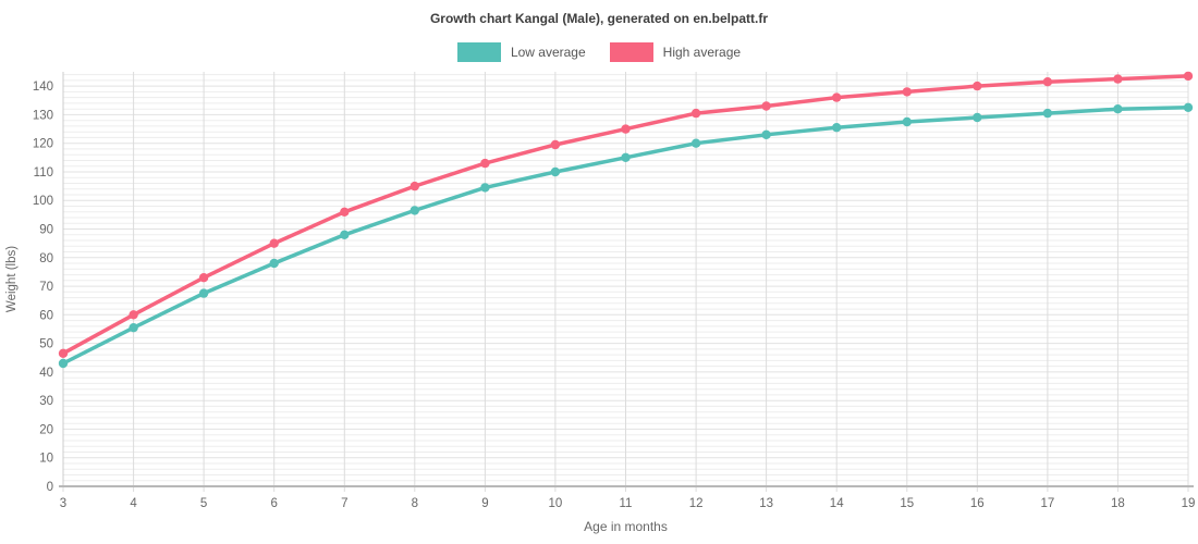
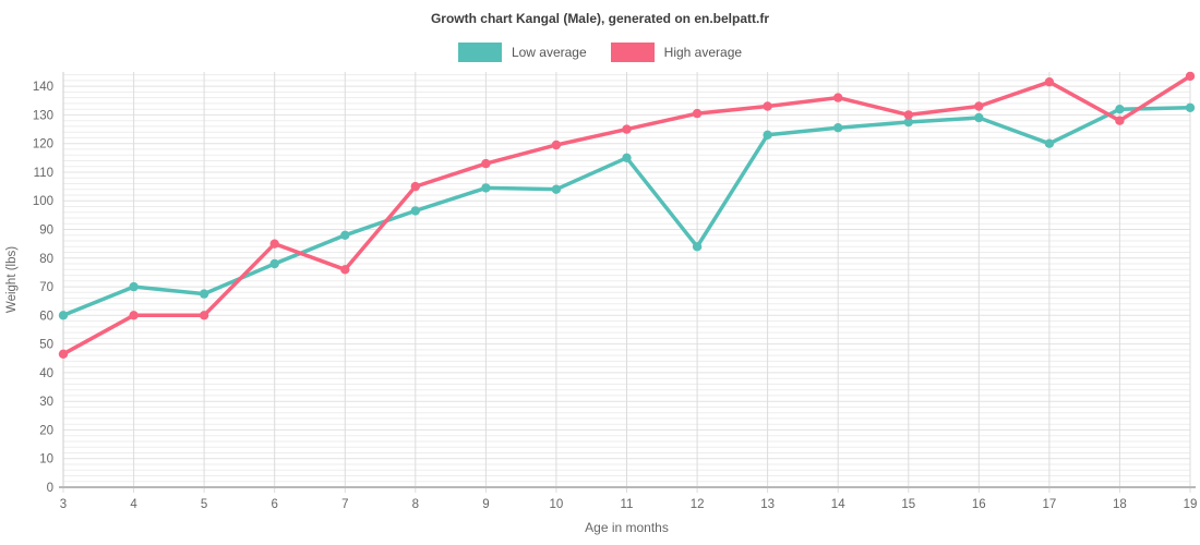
Low average/3: 43 -> 60
Low average/4: 56 -> 70
High average/5: 73 -> 60
High average/7: 96 -> 76
Low average/10: 110 -> 104
Low average/12: 120 -> 84
High average/15: 138 -> 130
High average/16: 140 -> 133
Low average/17: 130 -> 120
High average/18: 142 -> 128
